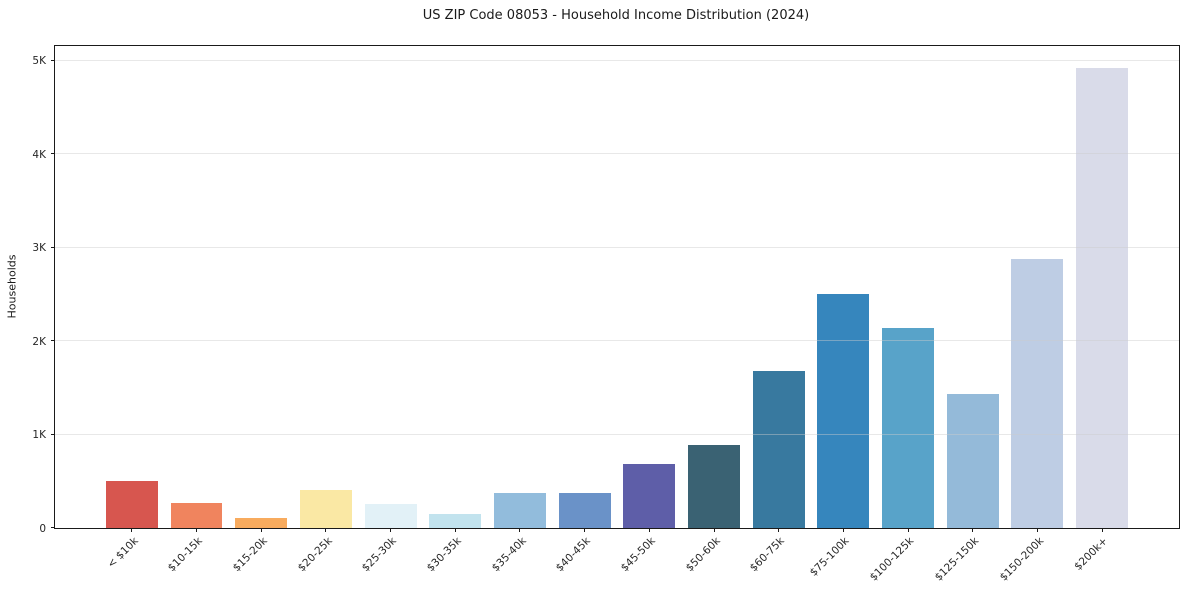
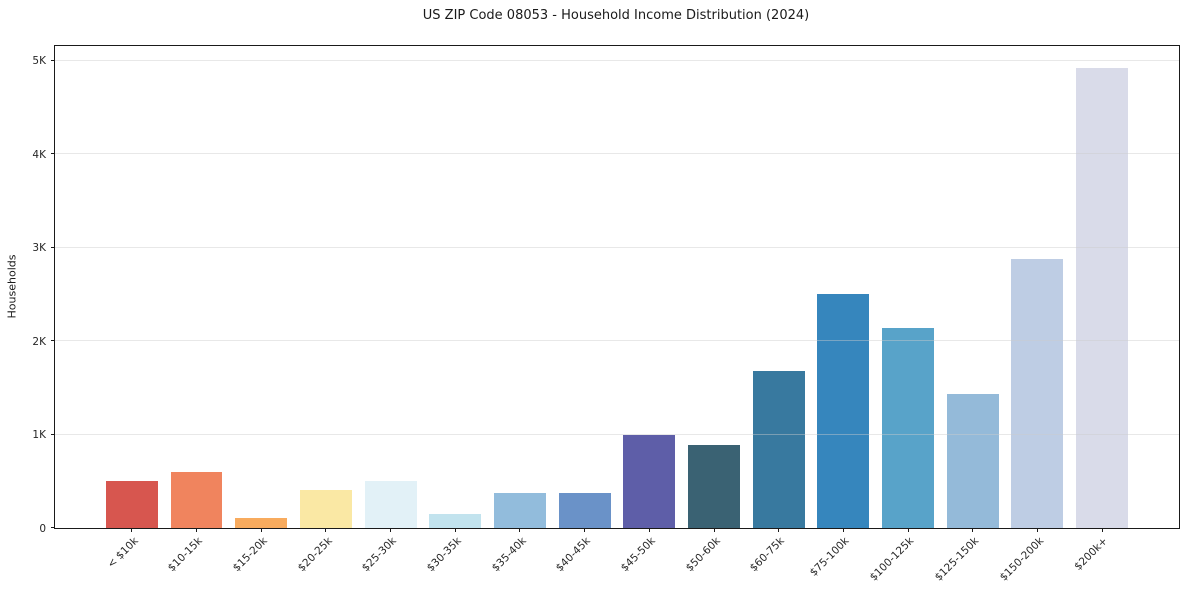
$10-15k: 0.3K -> 0.6K
$25-30k: 0.3K -> 0.5K
$45-50k: 0.7K -> 1.0K
